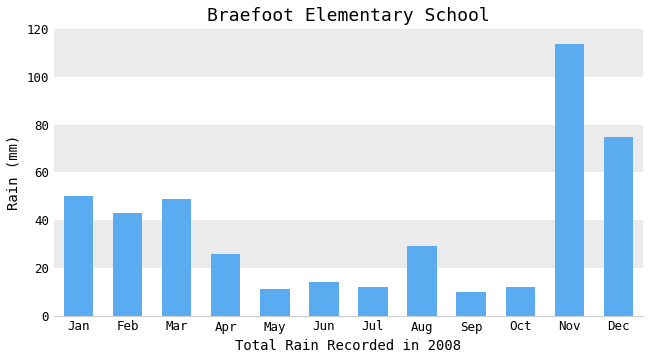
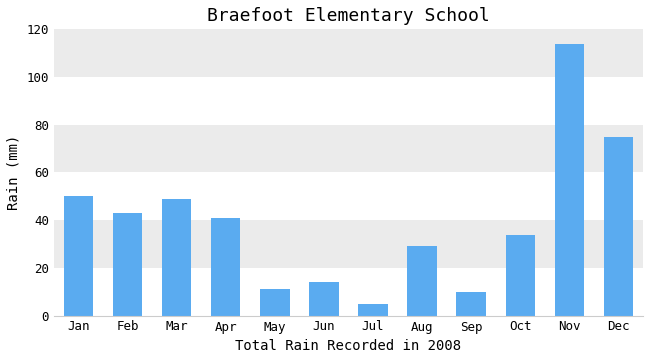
Apr: 26 -> 41
Jul: 12 -> 5
Oct: 12 -> 34
